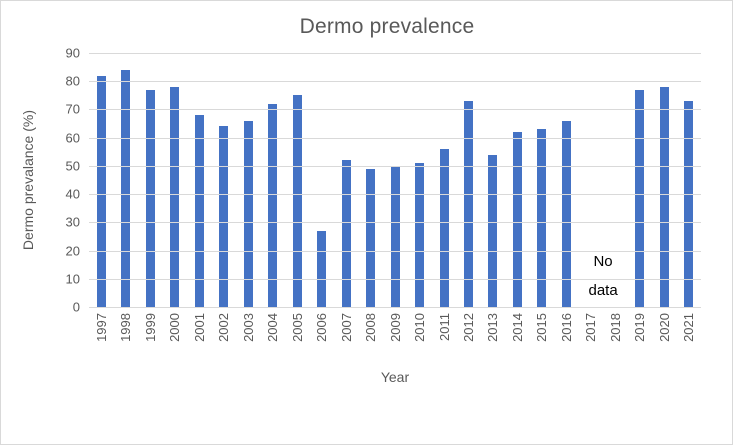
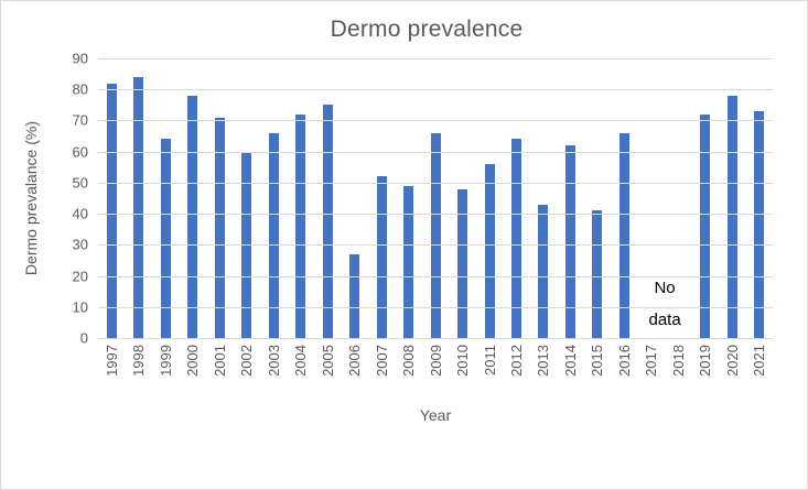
1999: 77 -> 64
2001: 68 -> 71
2002: 64 -> 60
2009: 50 -> 66
2010: 51 -> 48
2012: 73 -> 64
2013: 54 -> 43
2015: 63 -> 41
2019: 77 -> 72
